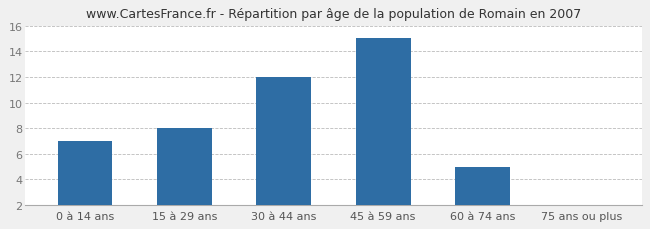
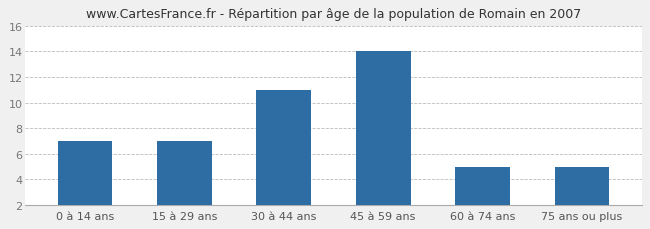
15 à 29 ans: 8 -> 7
30 à 44 ans: 12 -> 11
45 à 59 ans: 15 -> 14
75 ans ou plus: 2 -> 5
